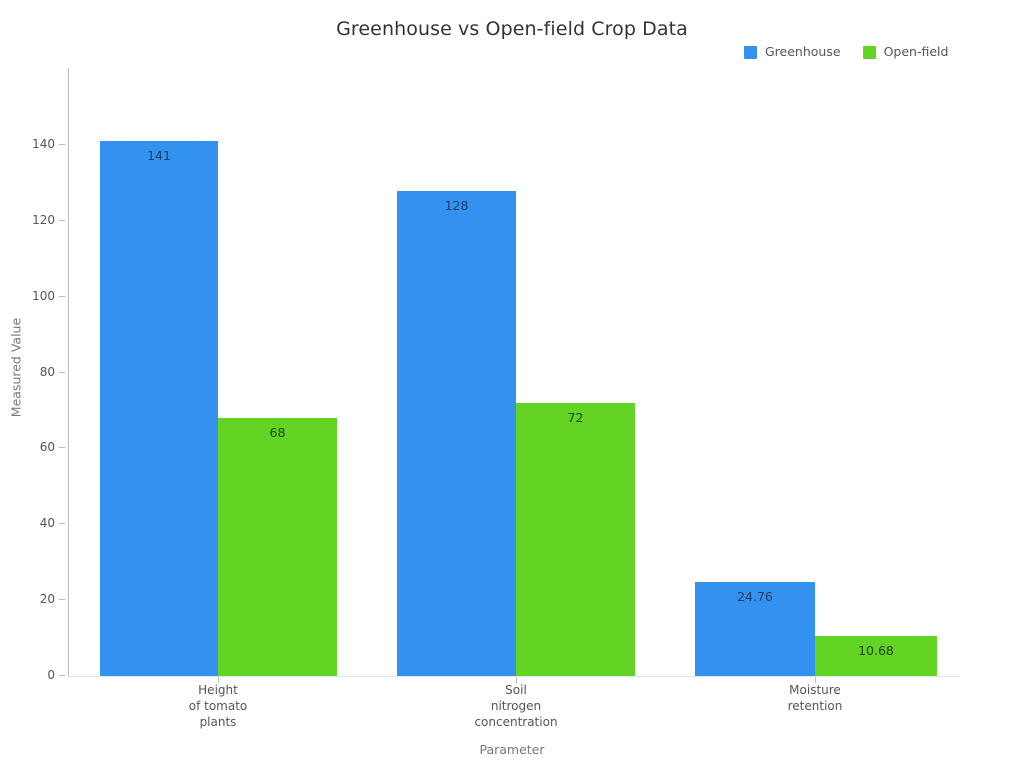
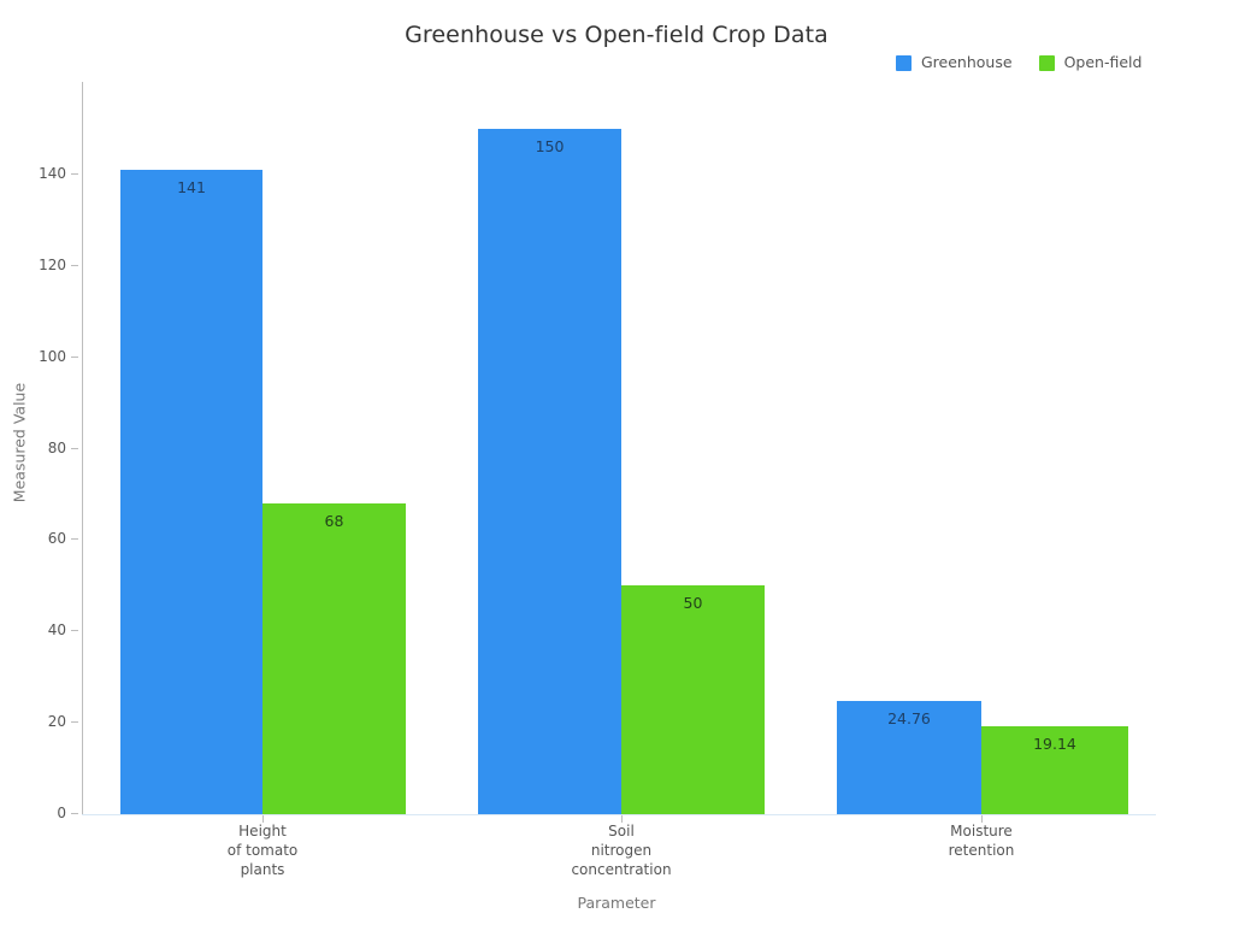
Greenhouse/Soil nitrogen concentration: 128 -> 150
Open-field/Soil nitrogen concentration: 72 -> 50
Open-field/Moisture retention: 10.68 -> 19.14
